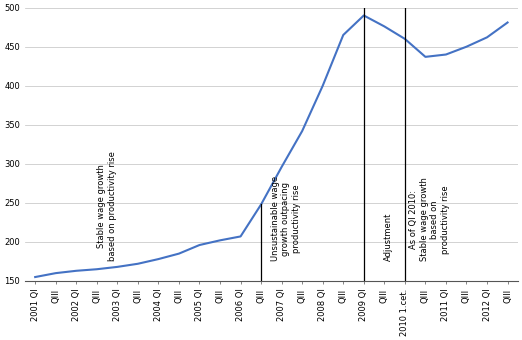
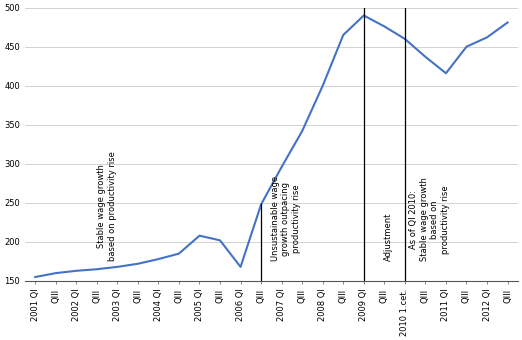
2005 QI: 196 -> 208
2006 QI: 207 -> 168
2011 QI: 440 -> 416
